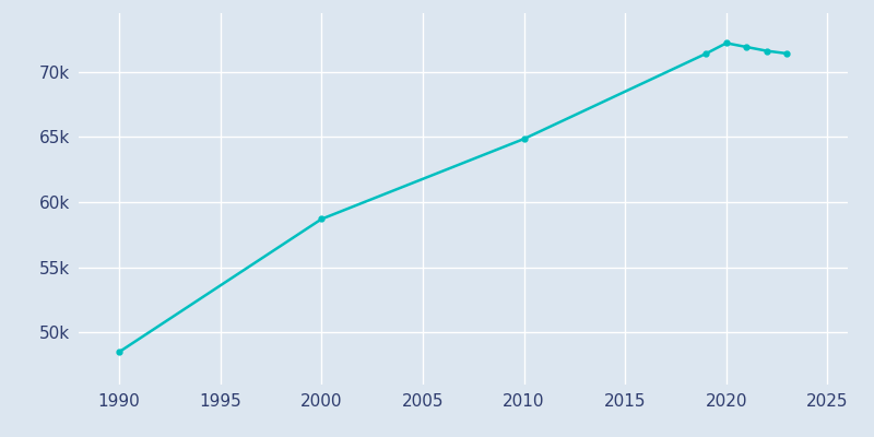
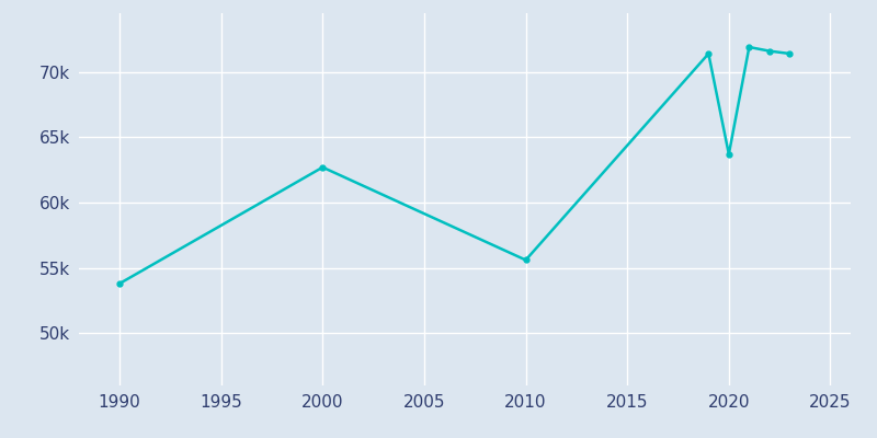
1990: 48.5k -> 53.8k
2000: 58.7k -> 62.7k
2010: 64.8k -> 55.6k
2020: 72.2k -> 63.7k
